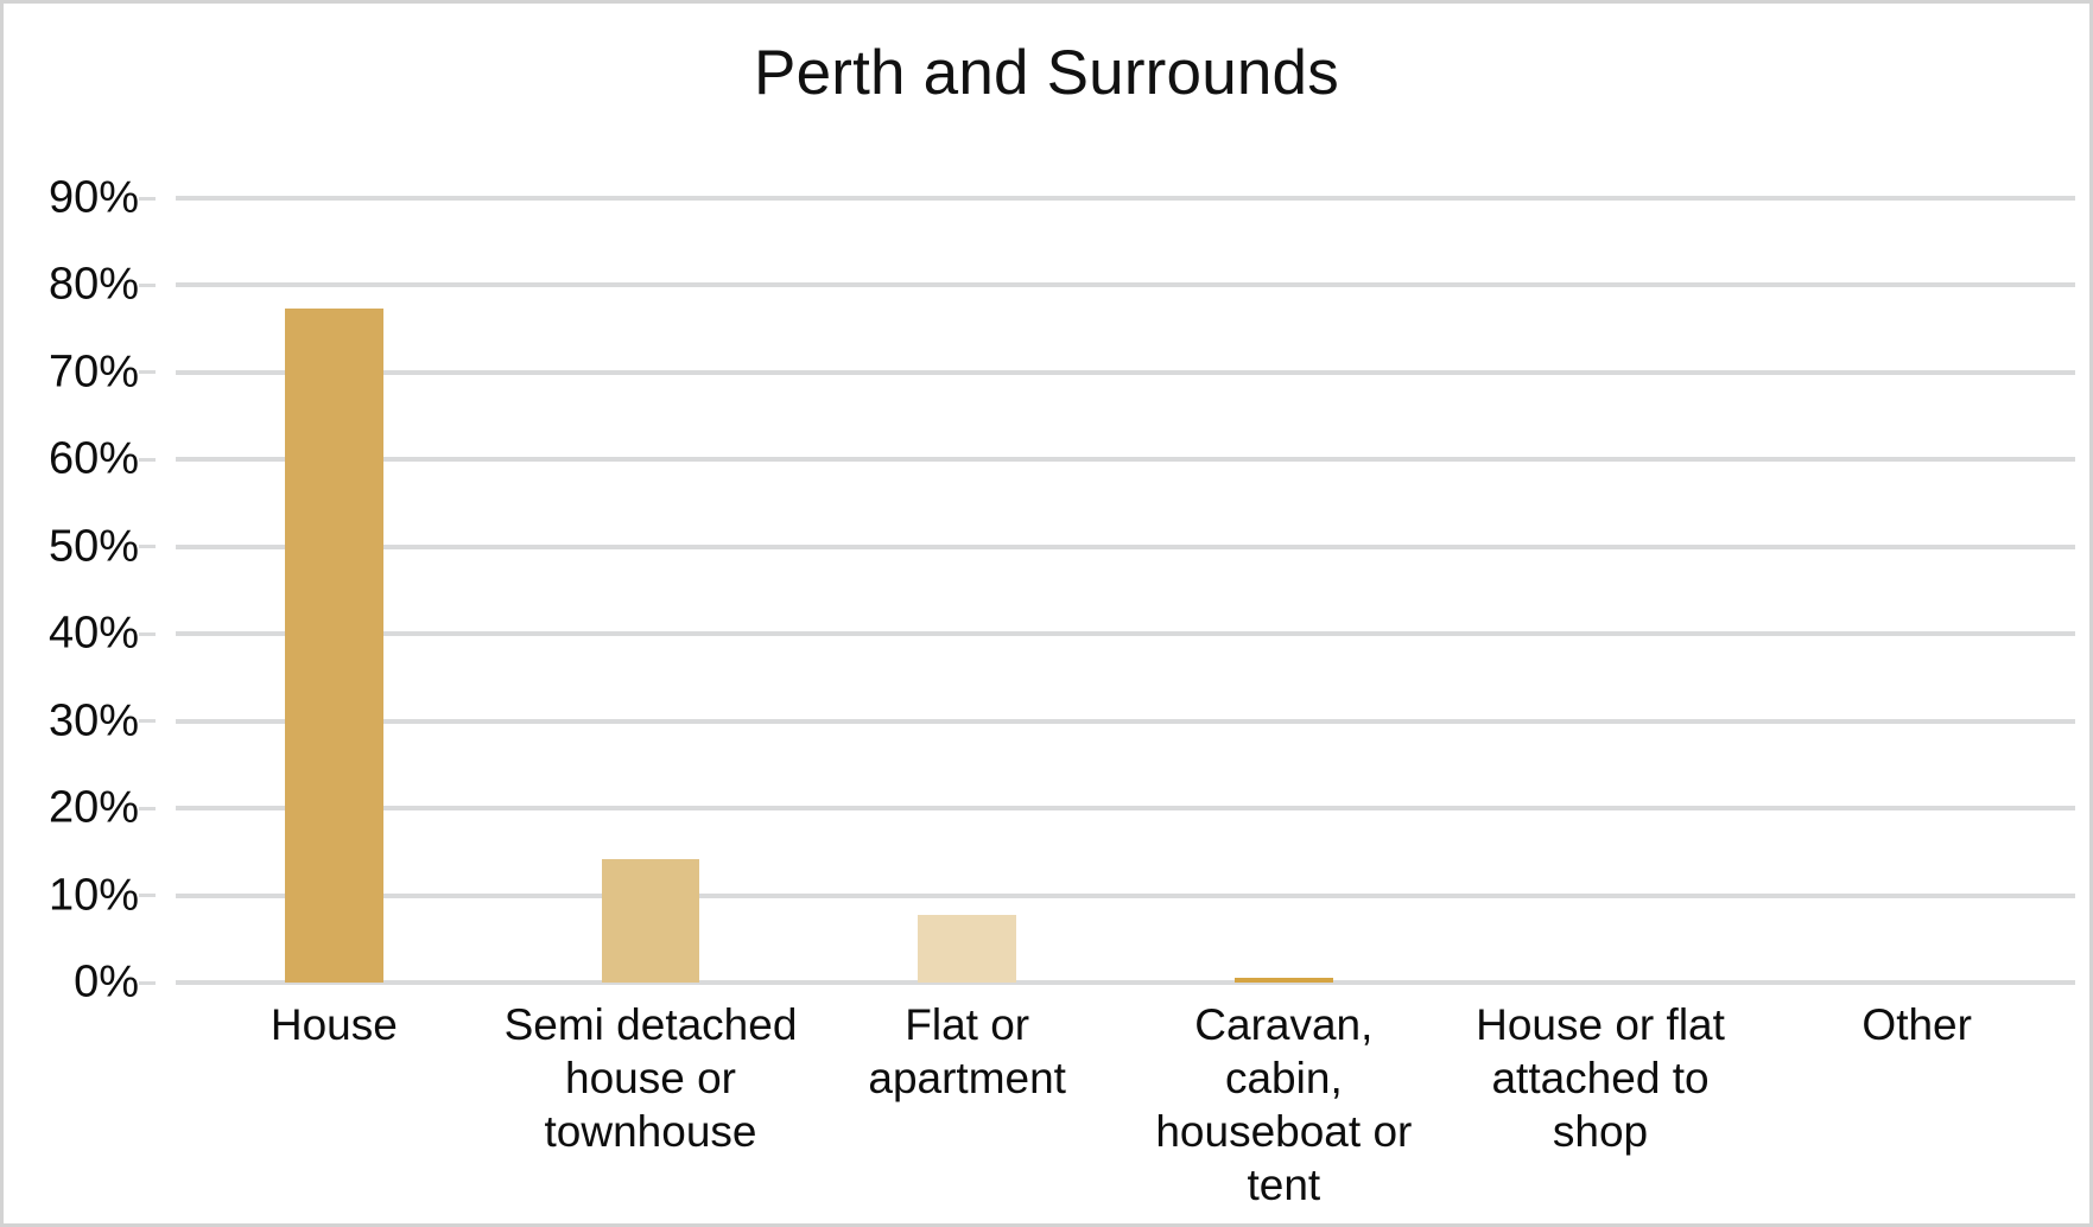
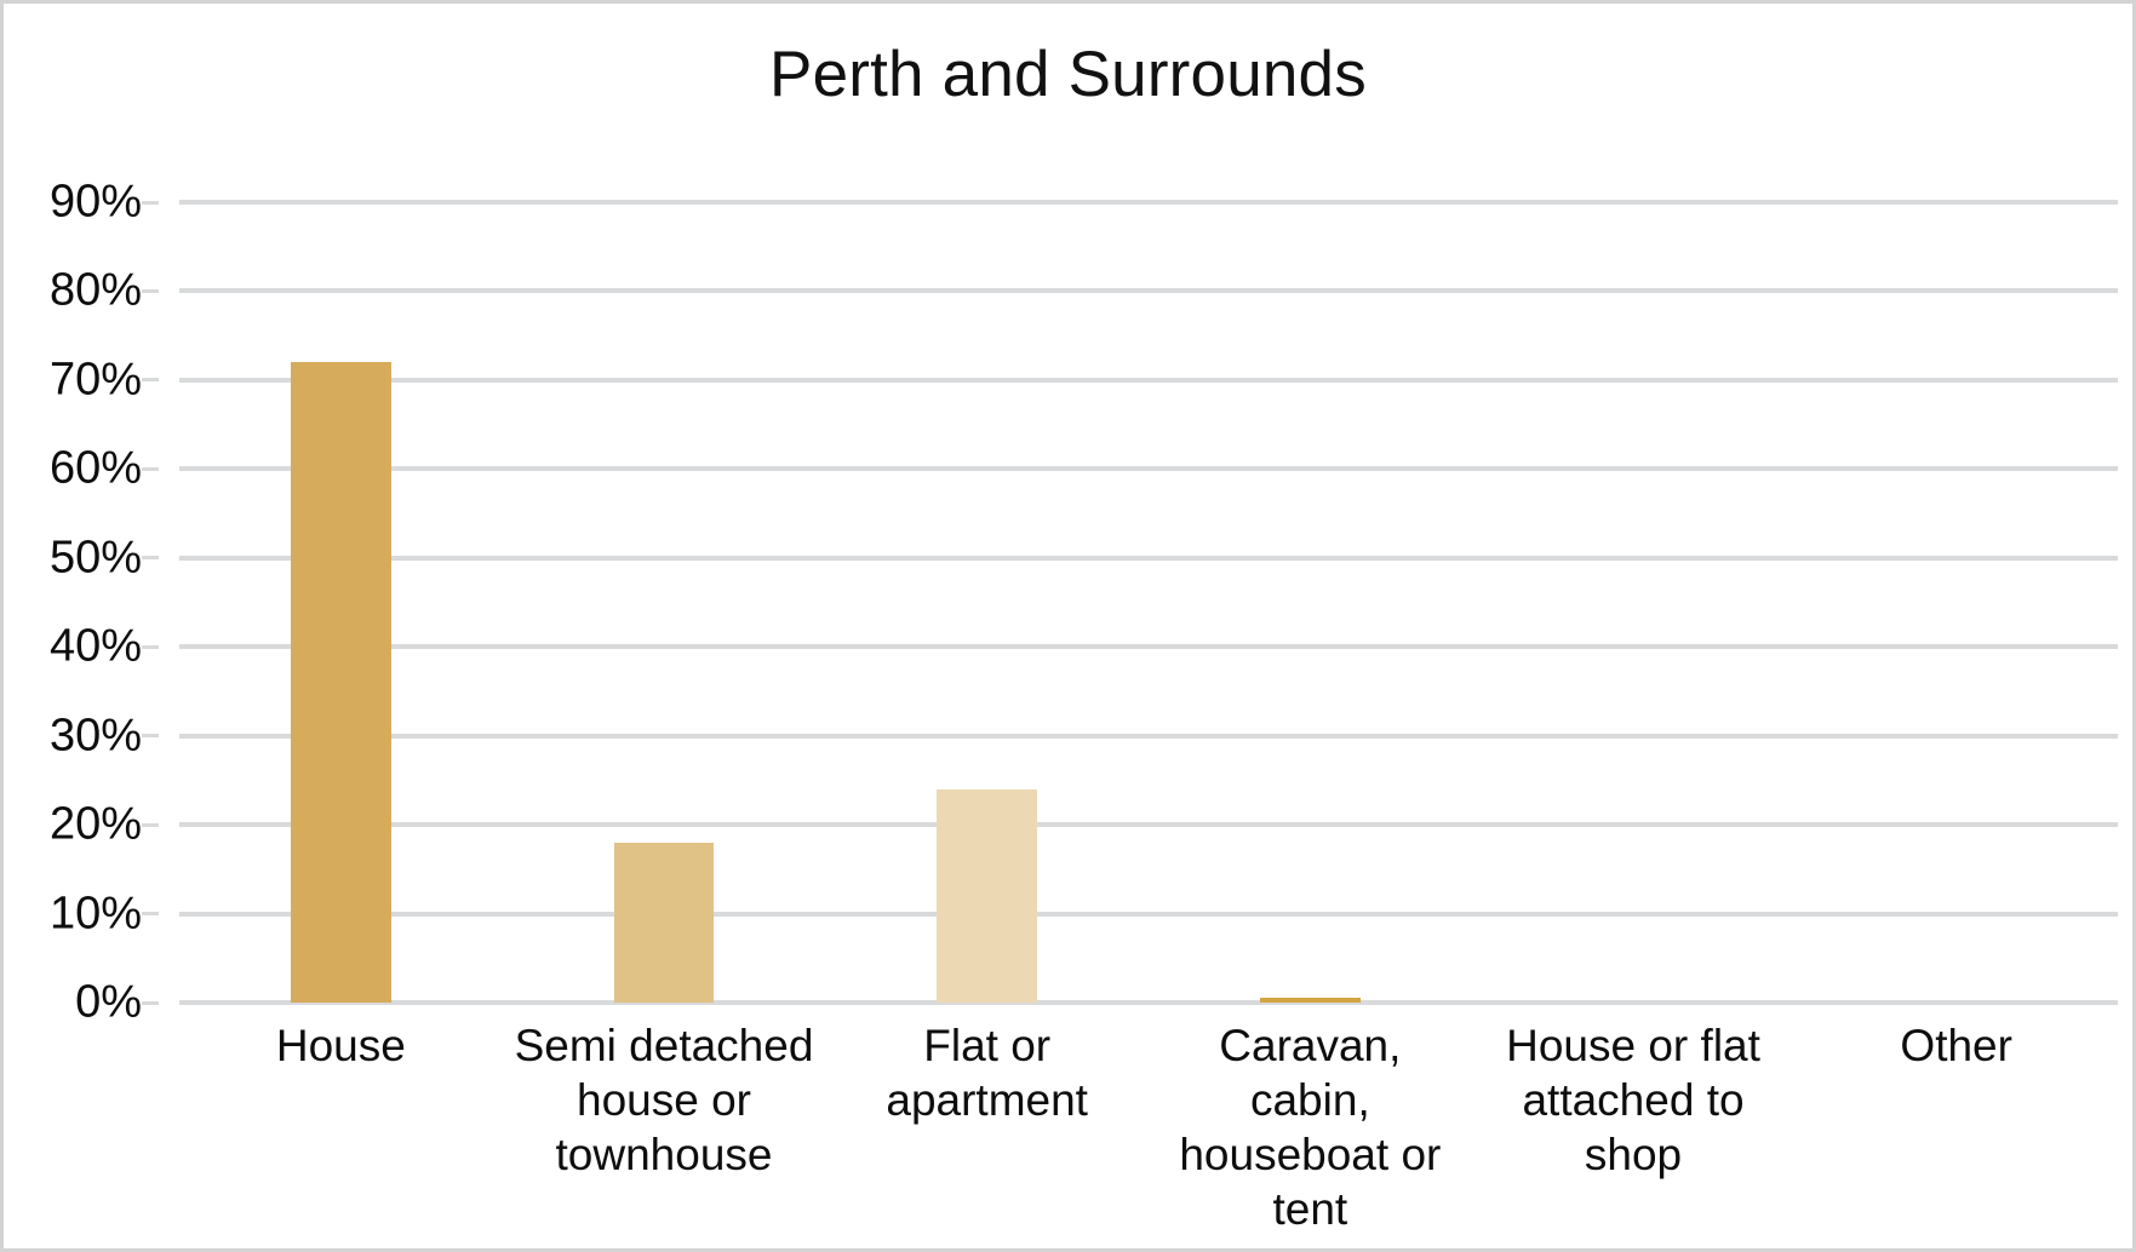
House: 77% -> 72%
Semi detached house or townhouse: 14% -> 18%
Flat or apartment: 8% -> 24%
